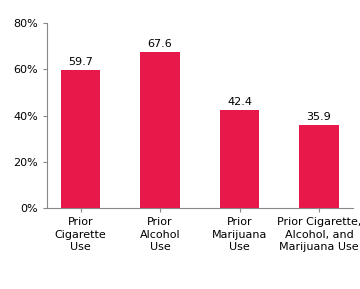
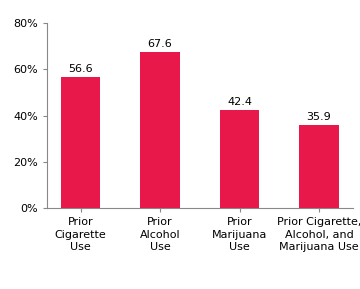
Prior Cigarette Use: 59.7 -> 56.6
